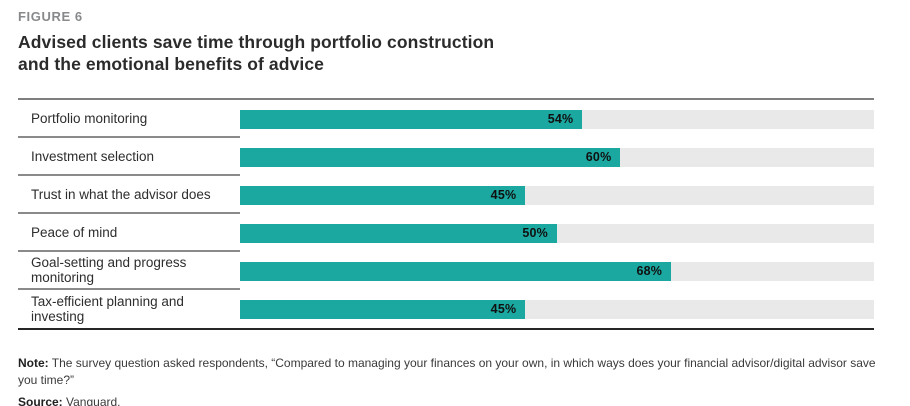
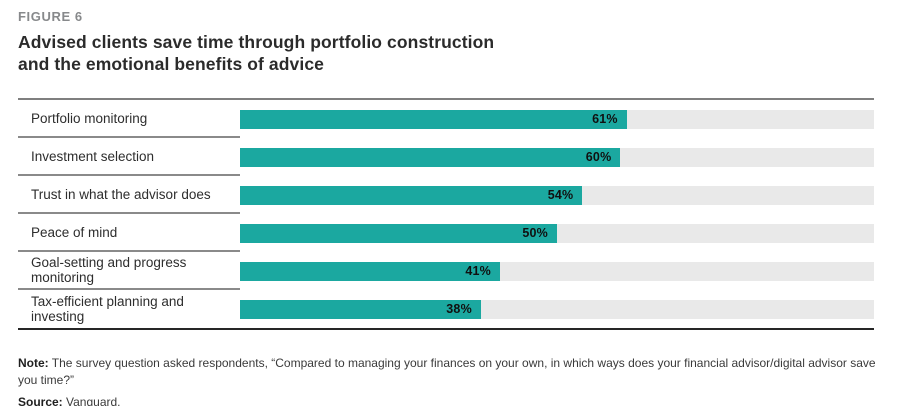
Portfolio monitoring: 54% -> 61%
Trust in what the advisor does: 45% -> 54%
Goal-setting and progress monitoring: 68% -> 41%
Tax-efficient planning and investing: 45% -> 38%
